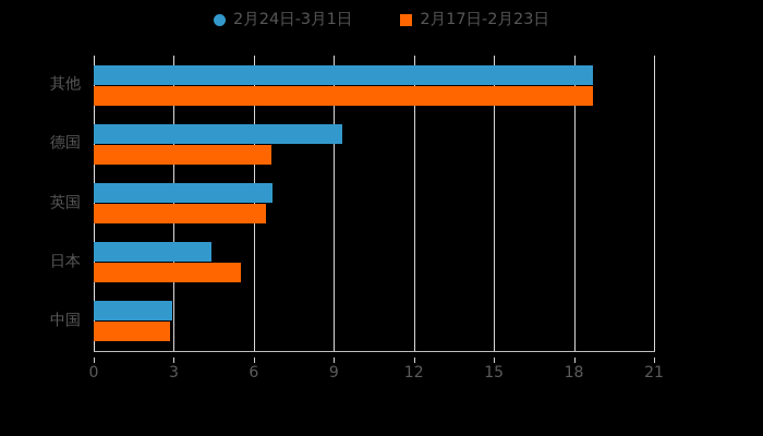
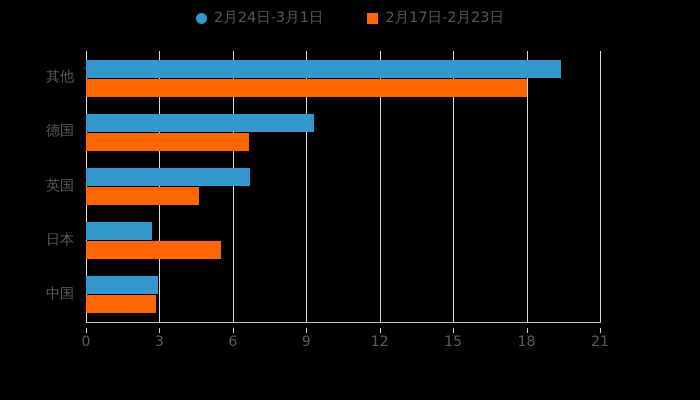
2月24日-3月1日/日本: 4.4 -> 2.7
2月17日-2月23日/英国: 6.5 -> 4.6
2月24日-3月1日/其他: 18.7 -> 19.4
2月17日-2月23日/其他: 18.7 -> 18.0
